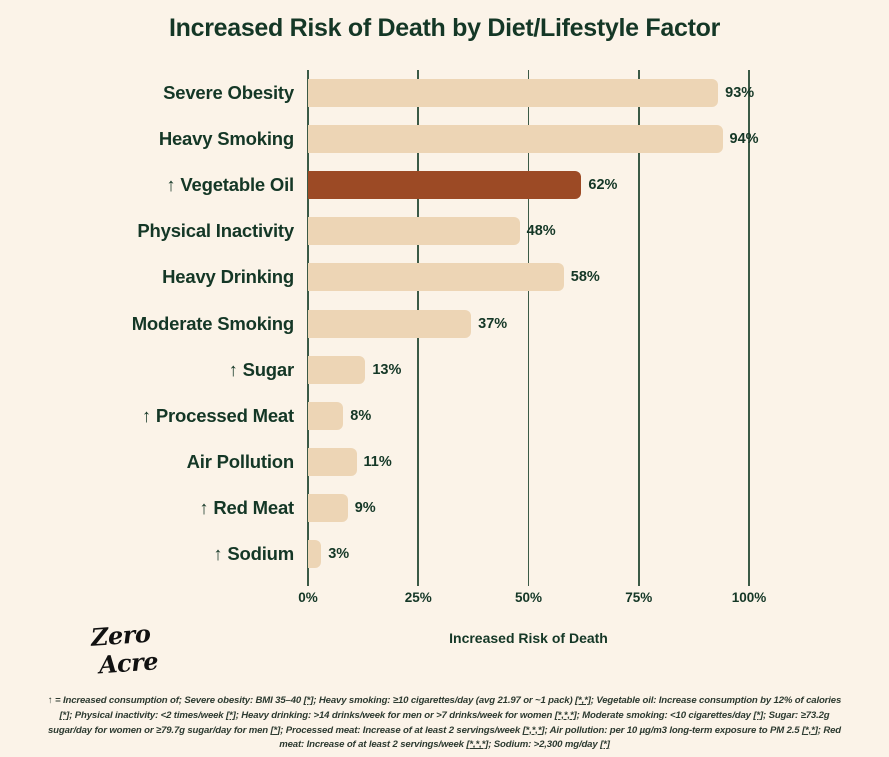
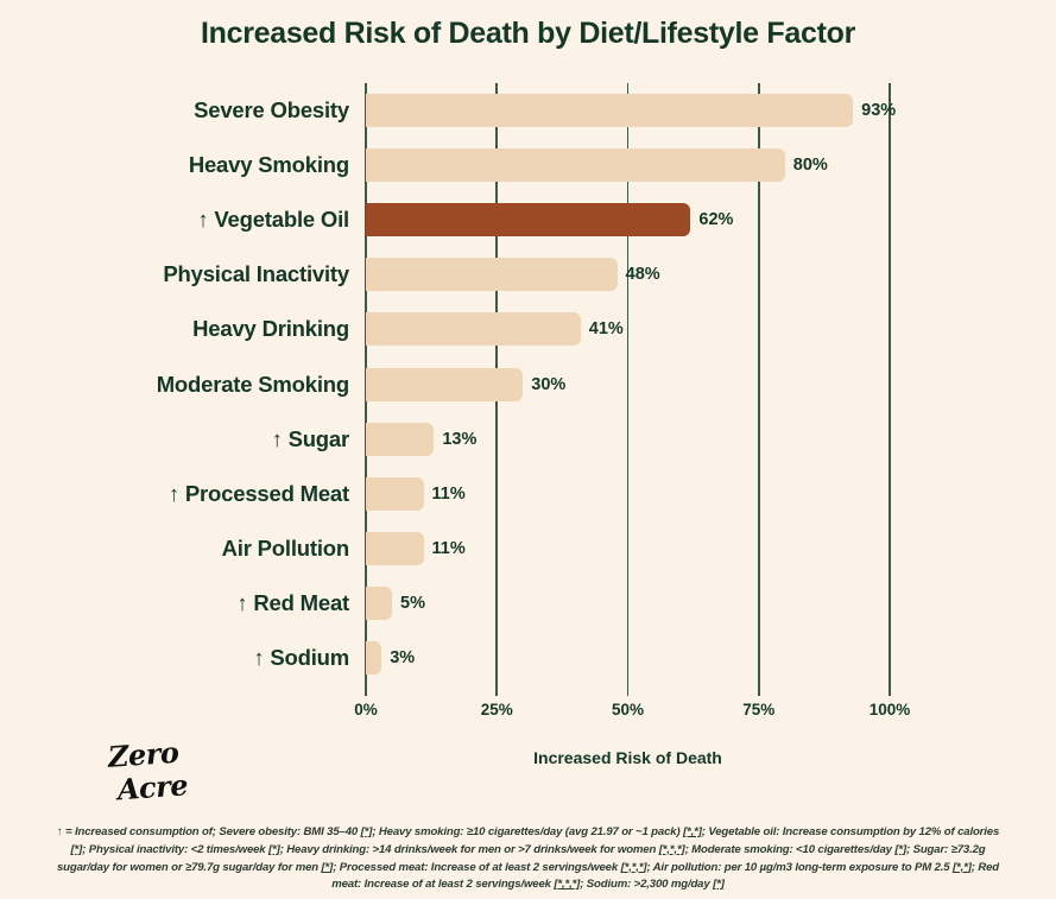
Heavy Smoking: 94% -> 80%
Heavy Drinking: 58% -> 41%
Moderate Smoking: 37% -> 30%
↑ Processed Meat: 8% -> 11%
↑ Red Meat: 9% -> 5%
